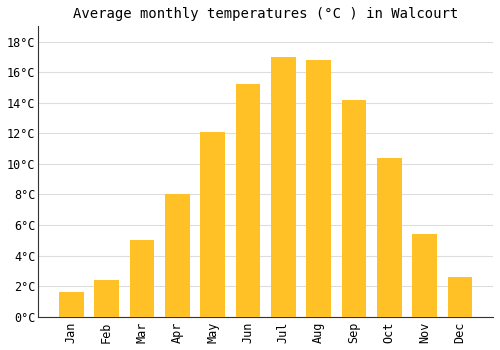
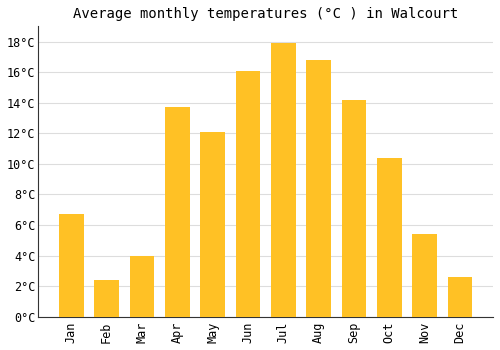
Jan: 1.6°C -> 6.7°C
Mar: 5.0°C -> 4.0°C
Apr: 8.0°C -> 13.7°C
Jun: 15.2°C -> 16.1°C
Jul: 17.0°C -> 17.9°C
